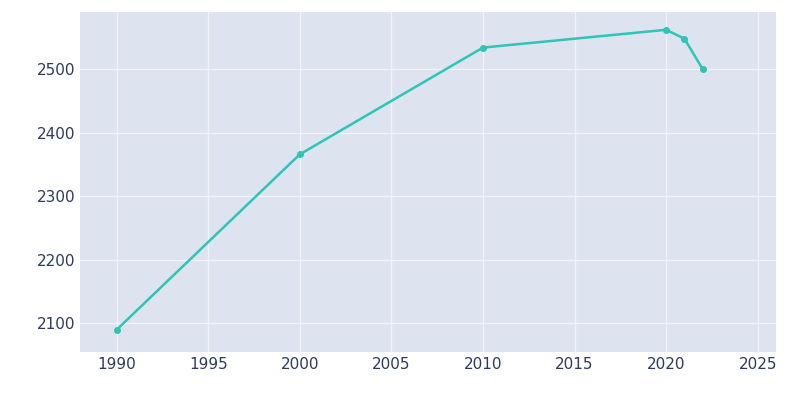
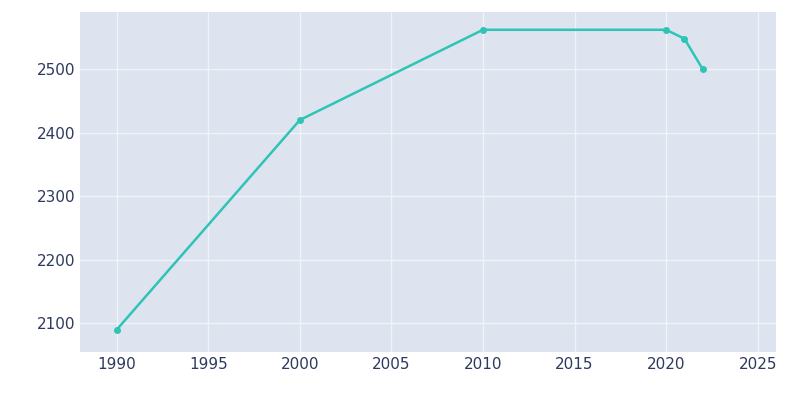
2000: 2366 -> 2420
2010: 2534 -> 2562
